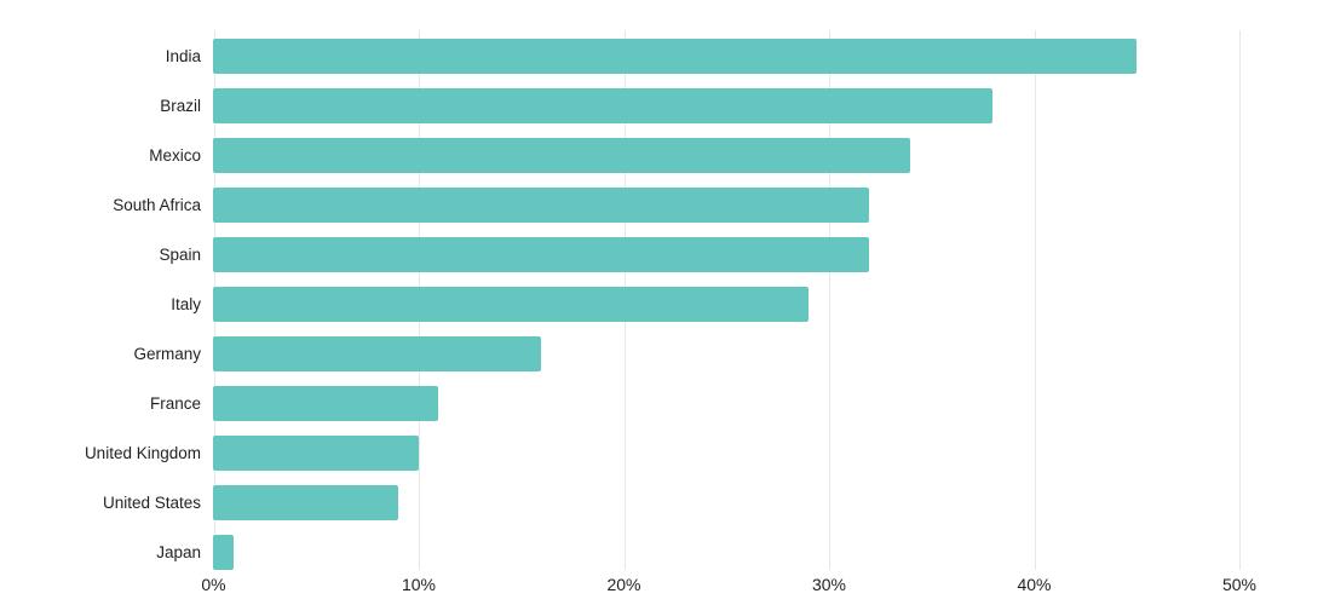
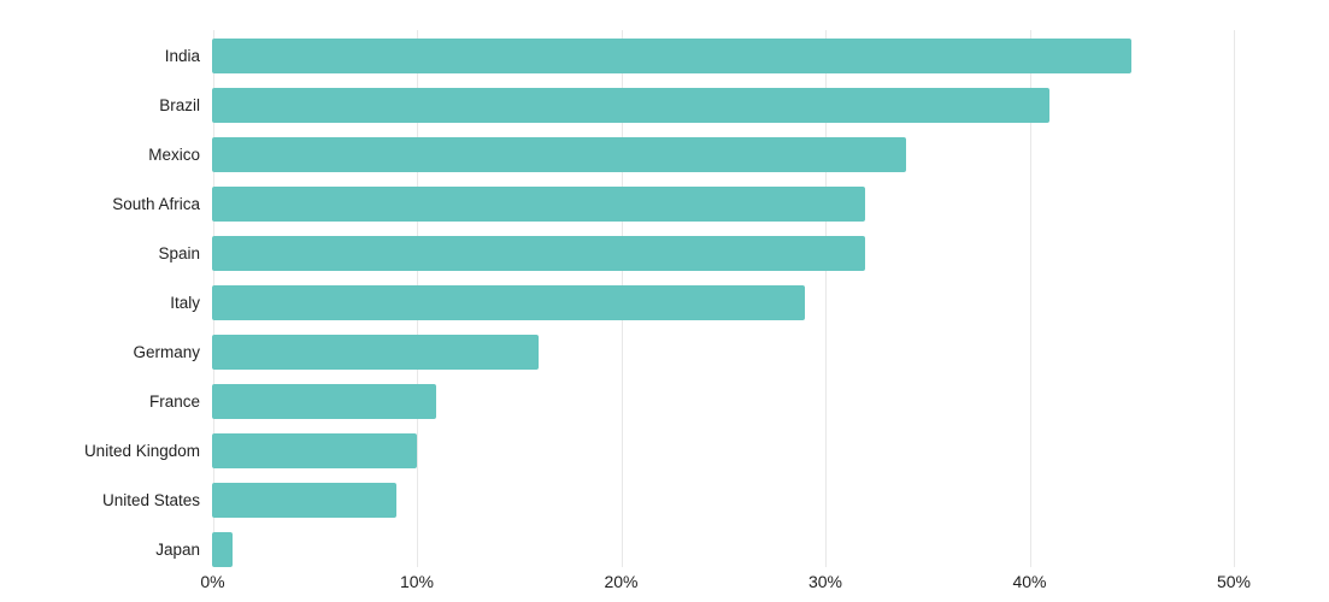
Brazil: 38% -> 41%
